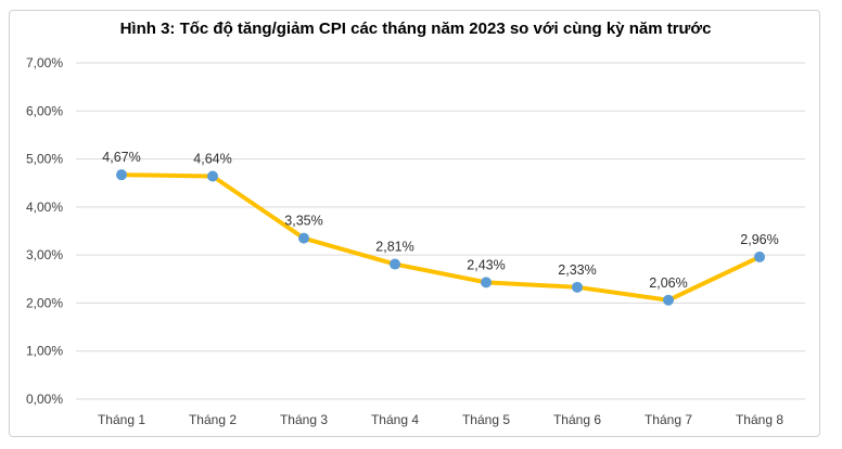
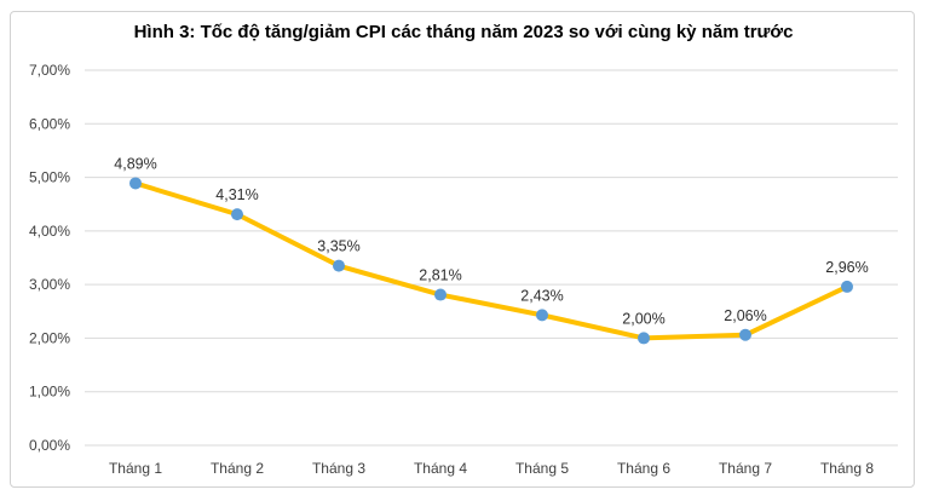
Tháng 1: 4,67% -> 4,89%
Tháng 2: 4,64% -> 4,31%
Tháng 6: 2,33% -> 2,00%
